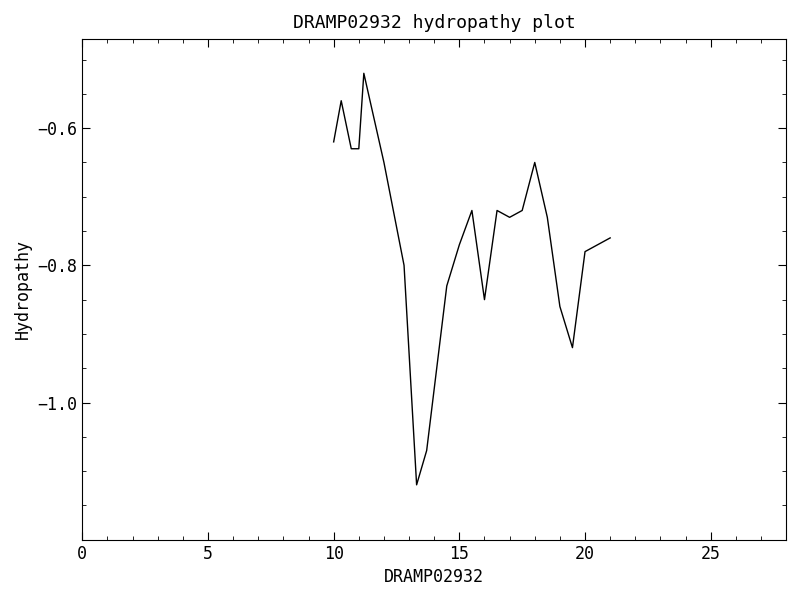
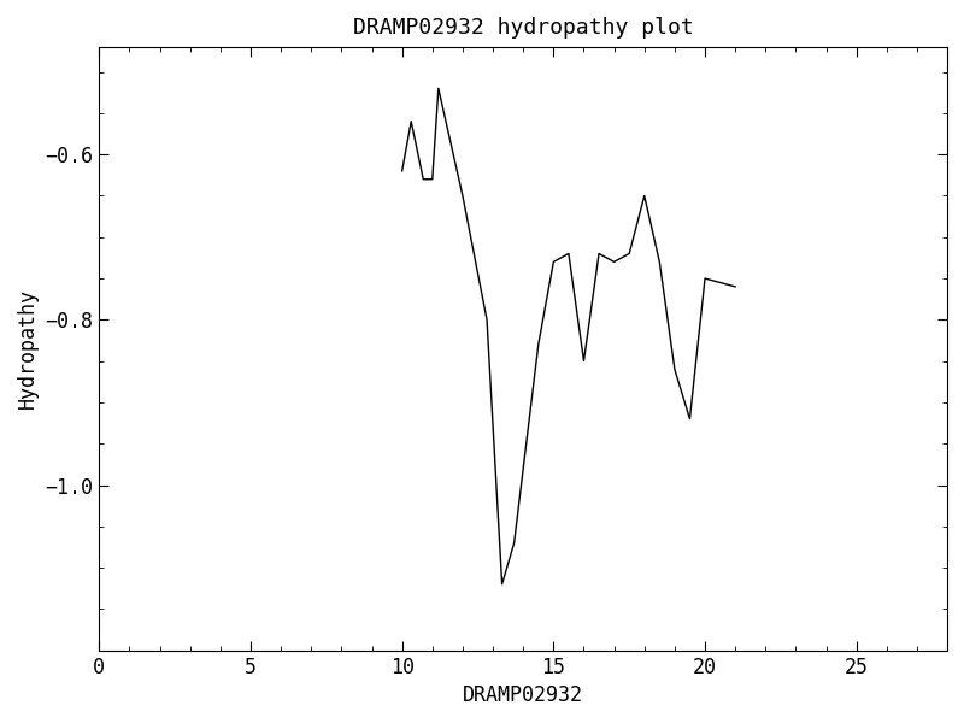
15: -0.77 -> -0.73
20: -0.78 -> -0.75
